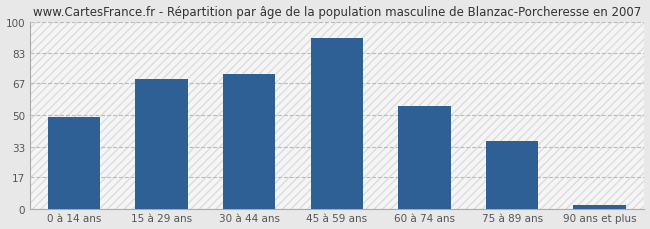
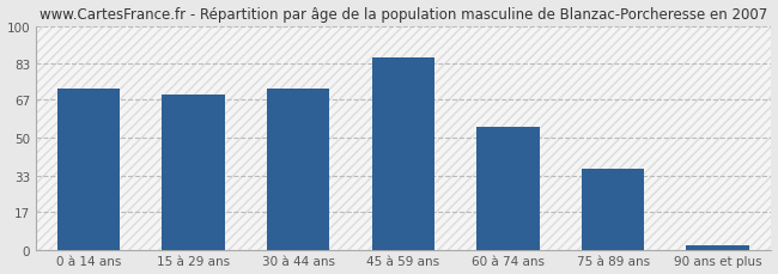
0 à 14 ans: 49 -> 72
45 à 59 ans: 91 -> 86
